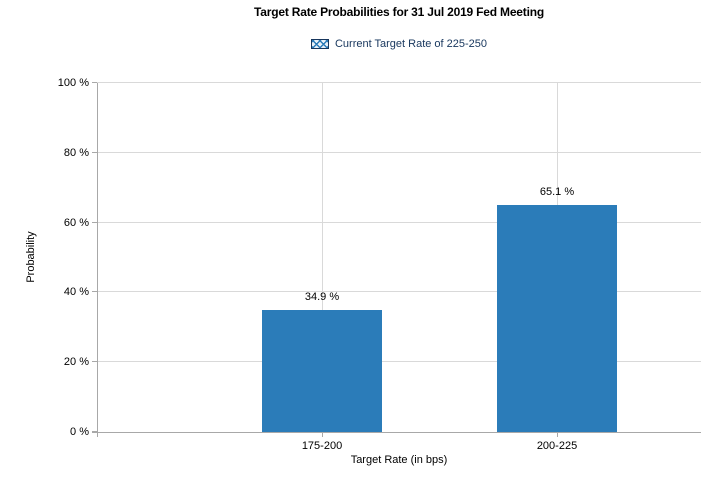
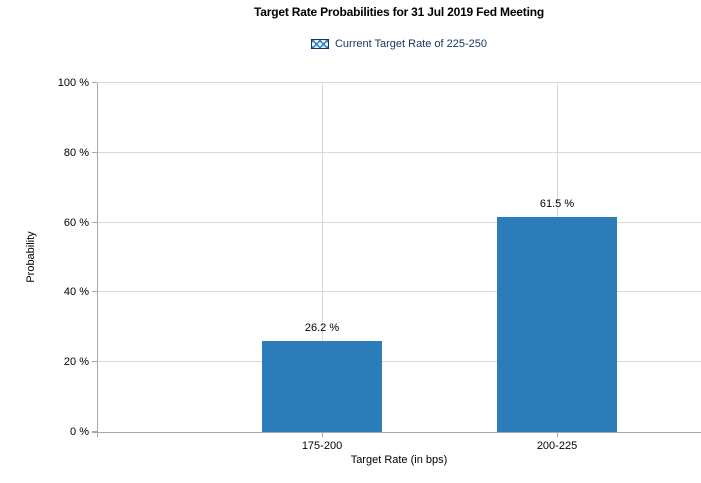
175-200: 34.9 -> 26.2
200-225: 65.1 -> 61.5
